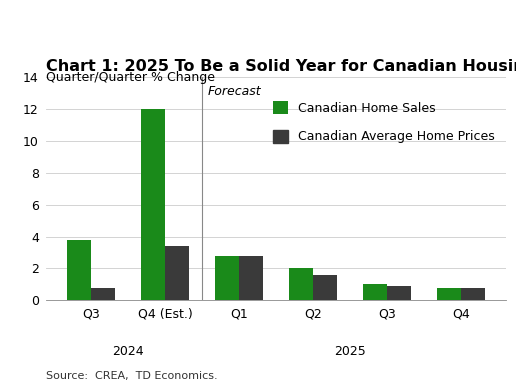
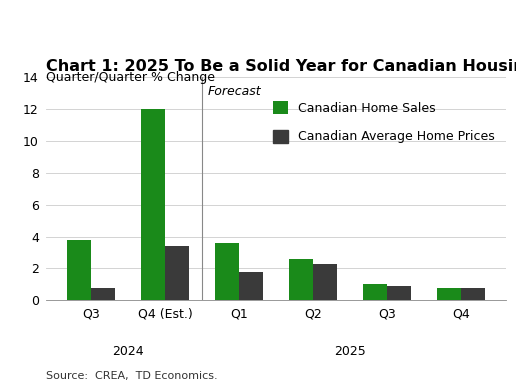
Canadian Home Sales/Q1: 2.8 -> 3.6
Canadian Average Home Prices/Q1: 2.8 -> 1.8
Canadian Home Sales/Q2: 2.0 -> 2.6
Canadian Average Home Prices/Q2: 1.6 -> 2.3
